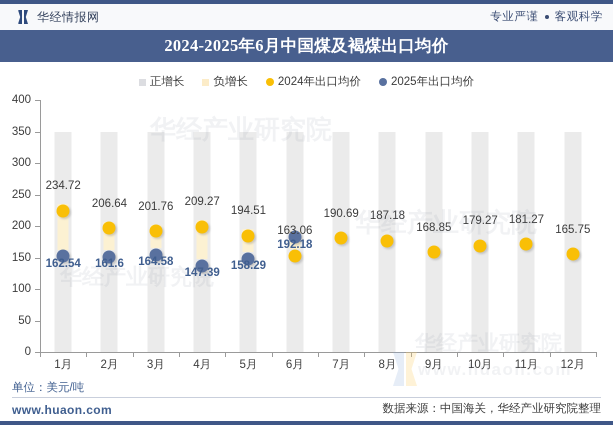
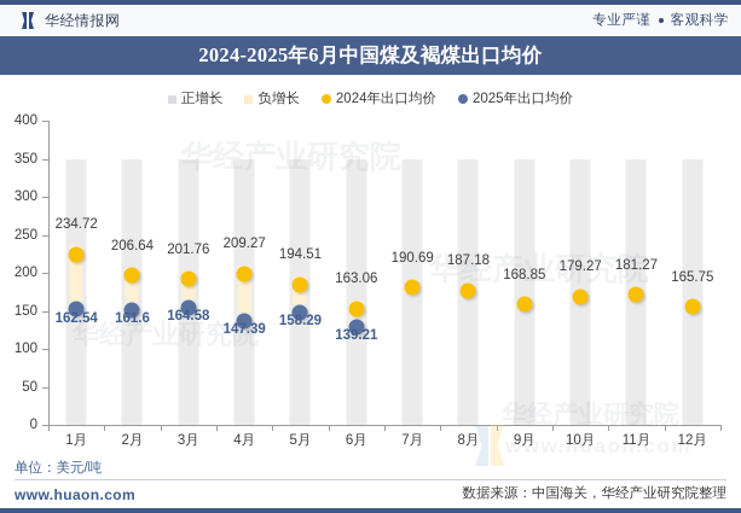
2025年出口均价/6月: 192.18 -> 139.21
